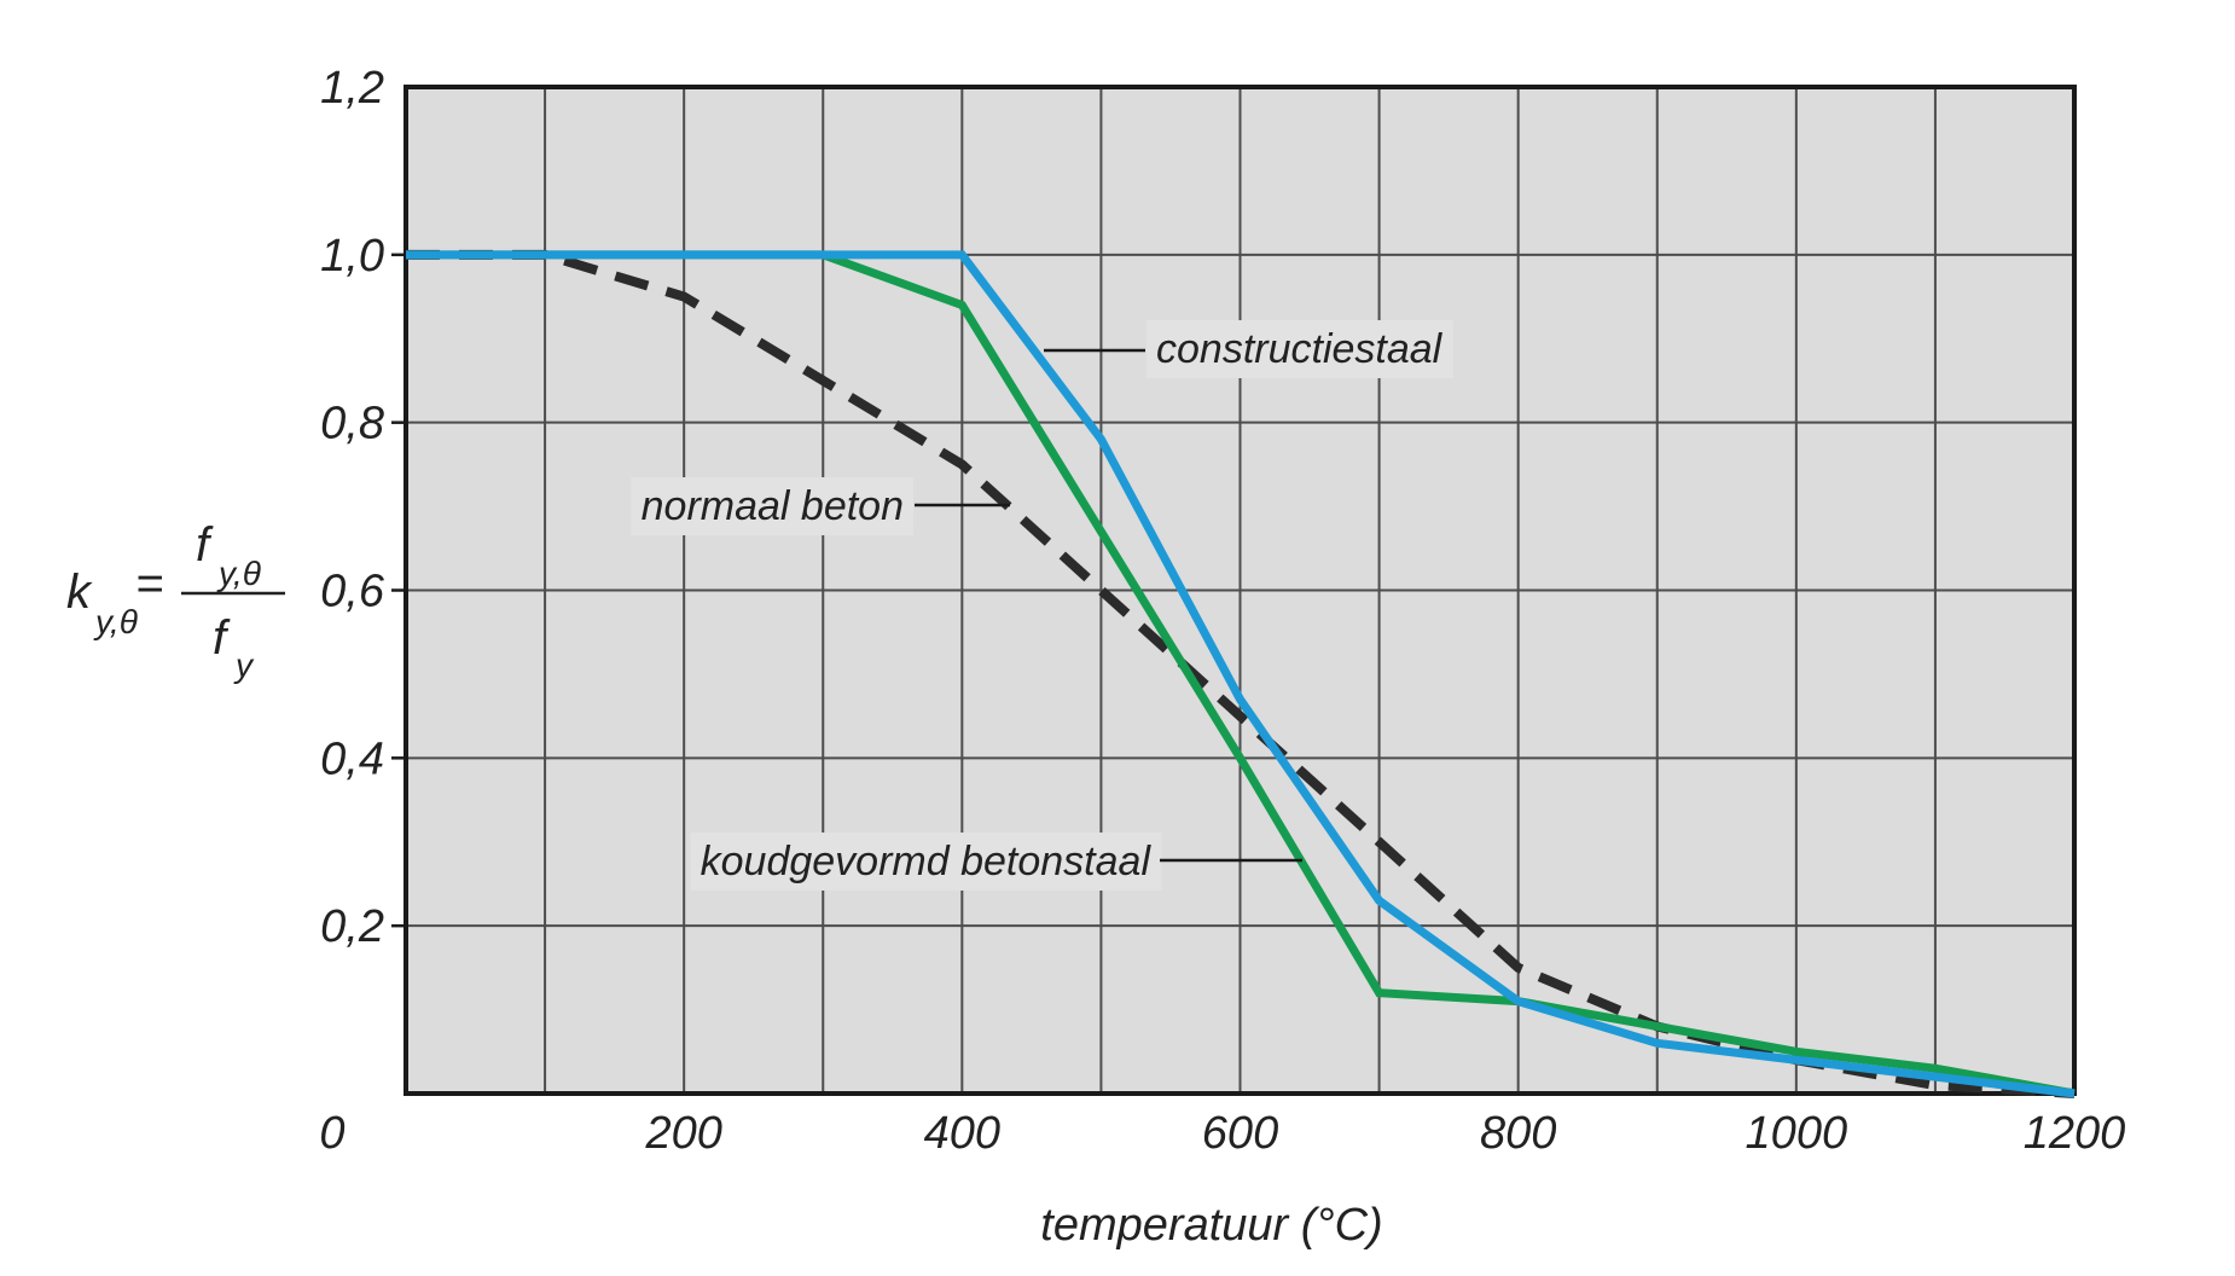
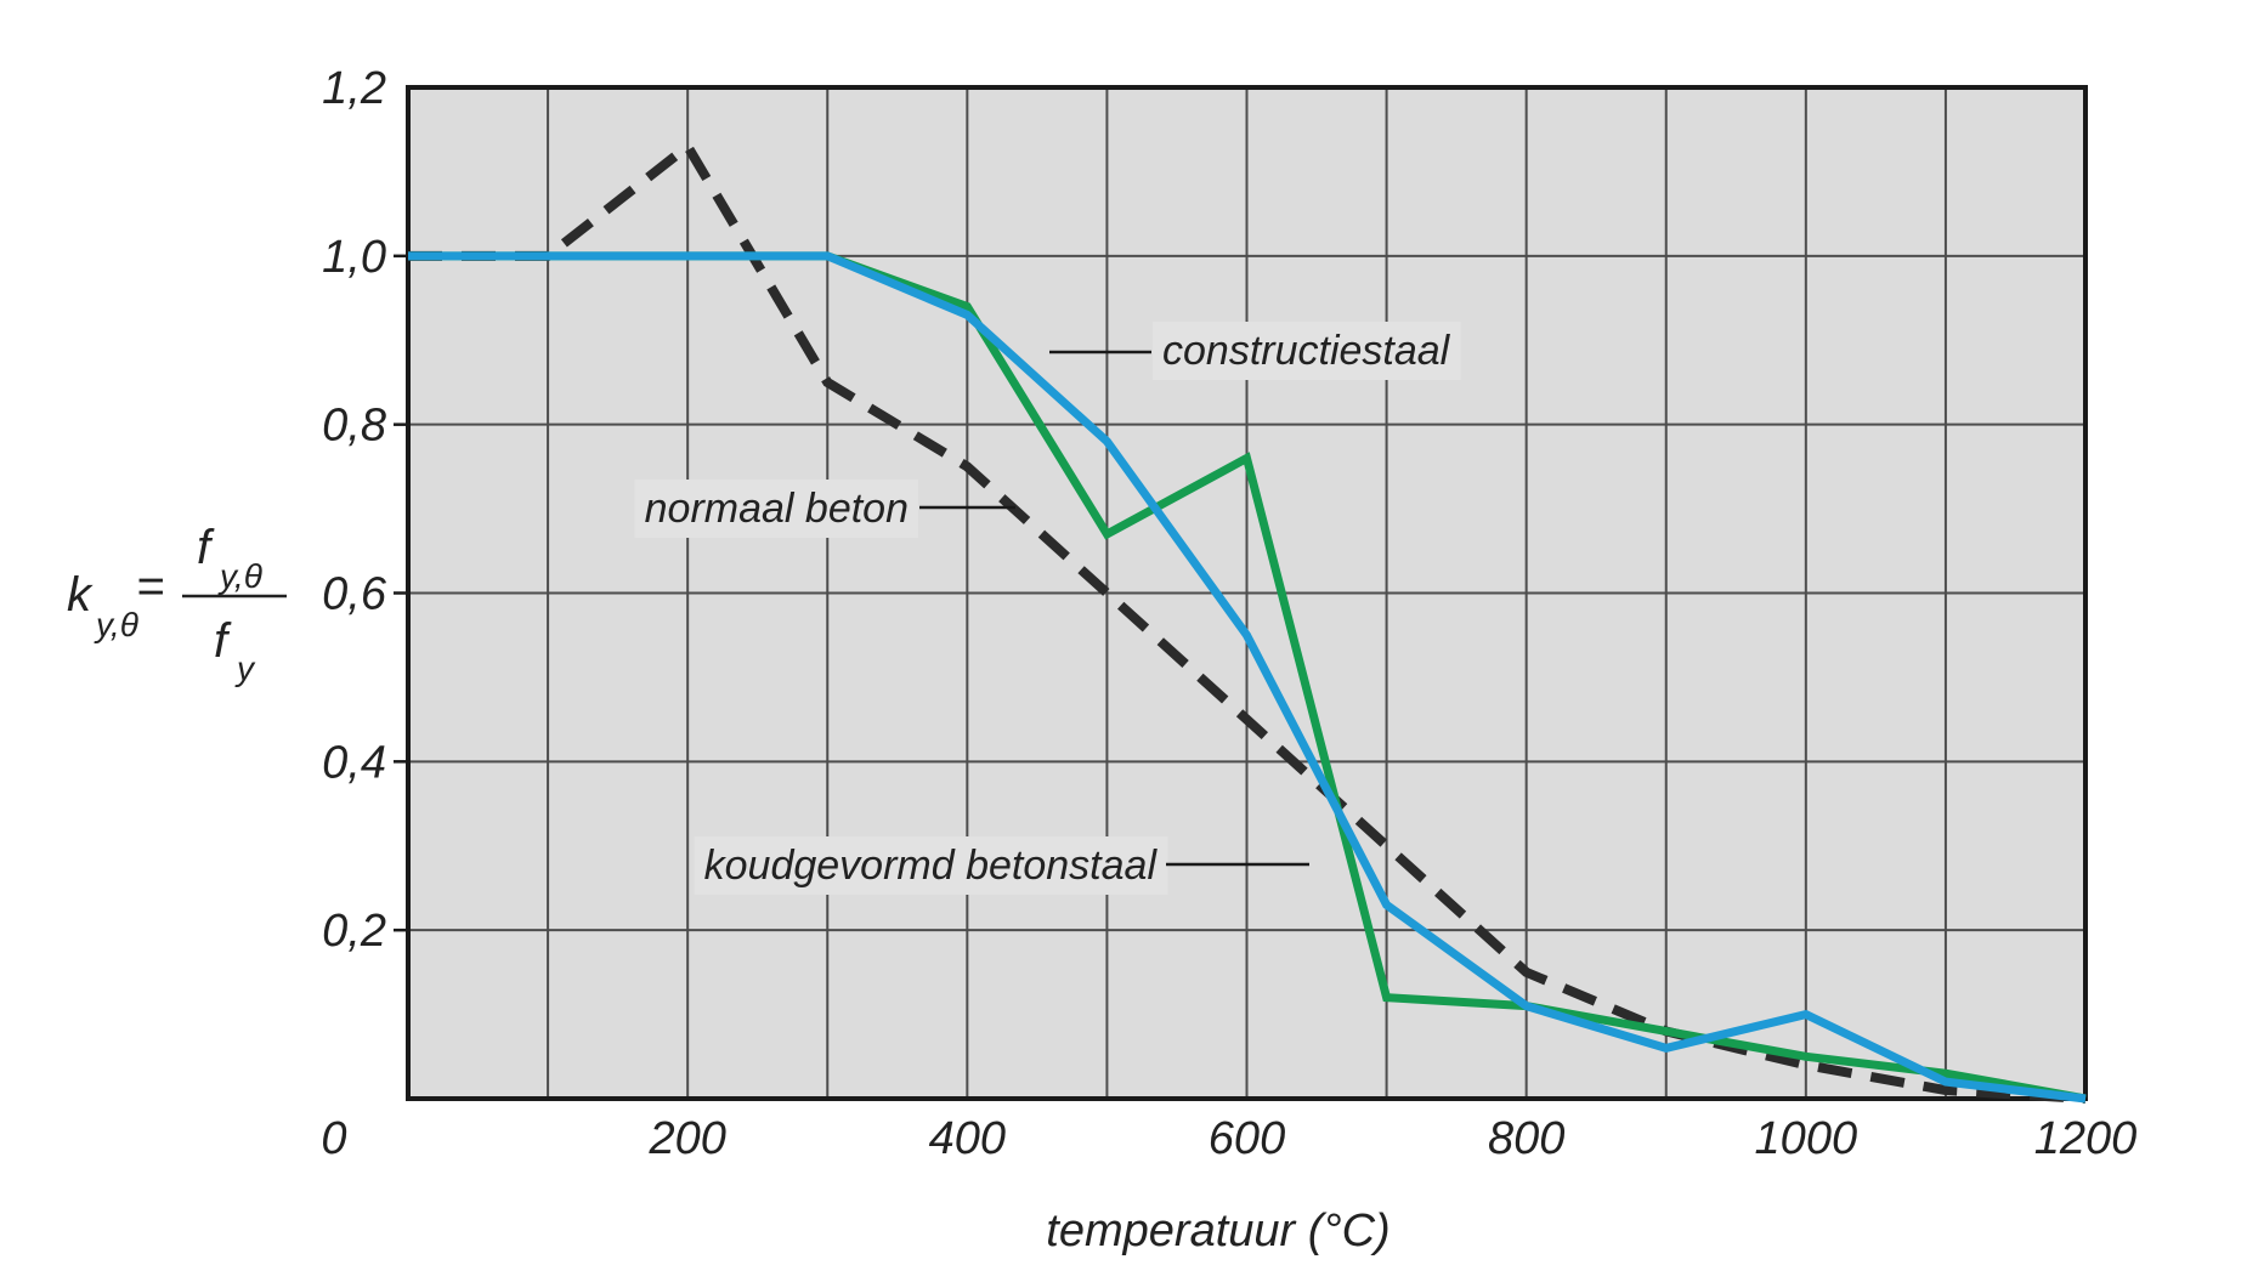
normaal beton/200: 0,95 -> 1,13
constructiestaal/400: 1,00 -> 0,93
koudgevormd betonstaal/600: 0,40 -> 0,76
constructiestaal/600: 0,47 -> 0,55
constructiestaal/1000: 0,04 -> 0,10
